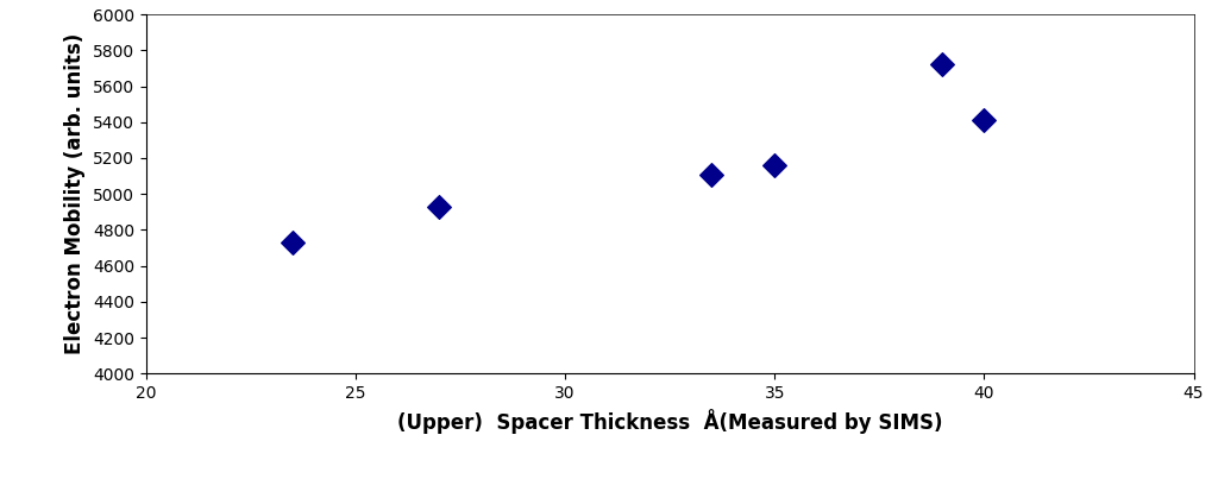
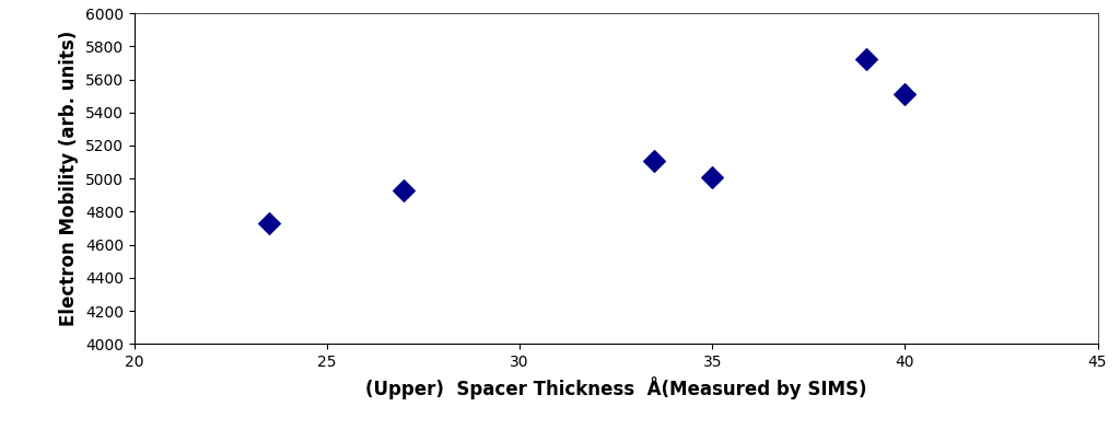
35: 5160 -> 5010
40: 5410 -> 5510
